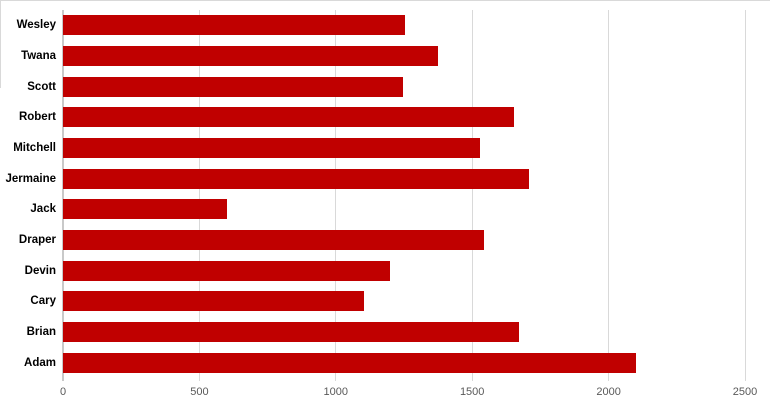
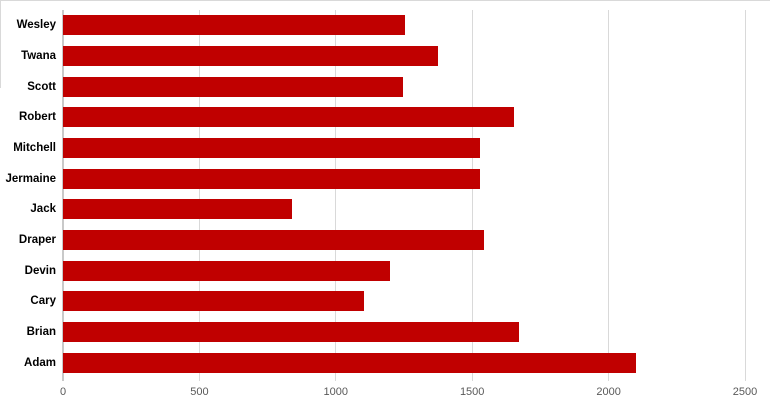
Jermaine: 1710 -> 1530
Jack: 600 -> 840
